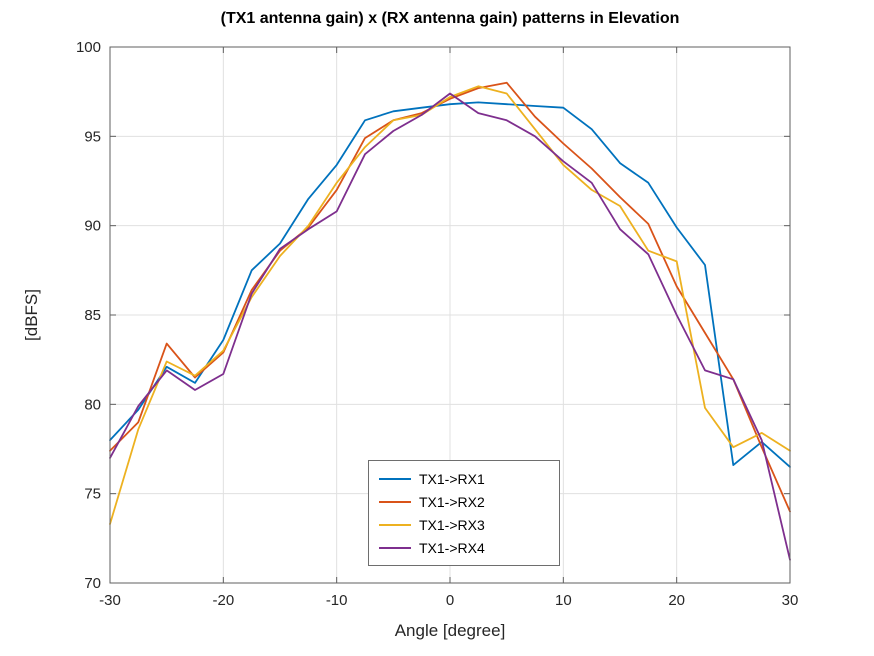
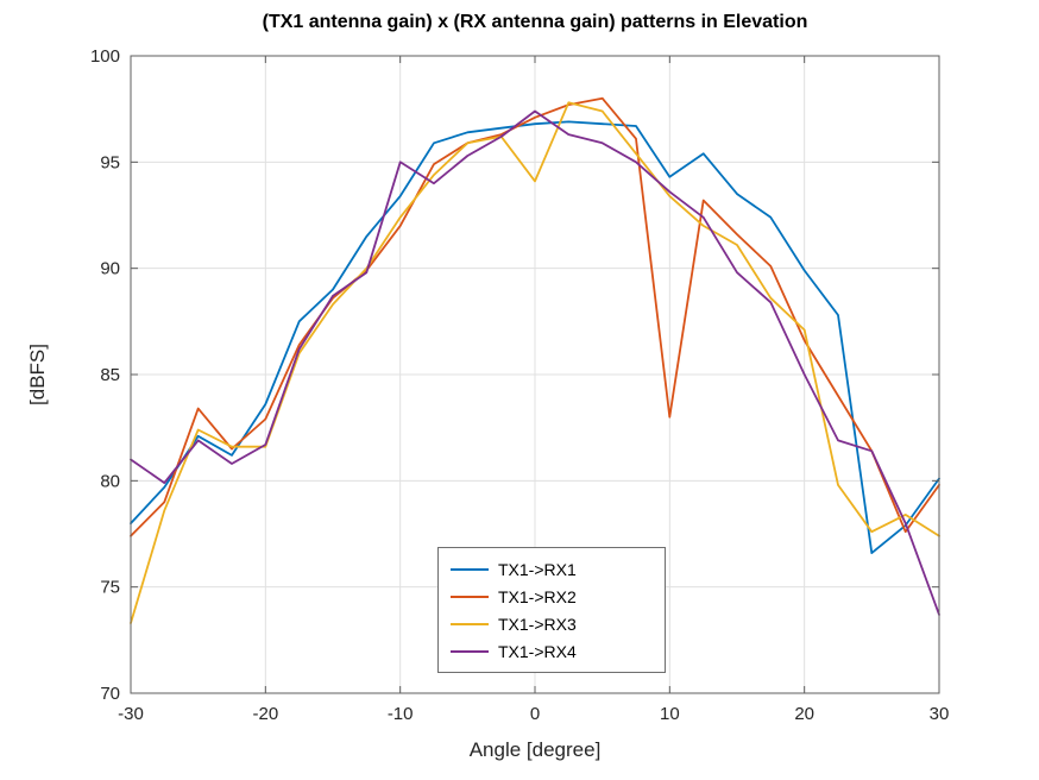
TX1->RX4/-30: 77.0 -> 81.0
TX1->RX3/-20: 83.0 -> 81.6
TX1->RX4/-10: 90.8 -> 95.0
TX1->RX3/0: 97.2 -> 94.1
TX1->RX1/10: 96.6 -> 94.3
TX1->RX2/10: 94.6 -> 83.0
TX1->RX3/20: 88.0 -> 87.1
TX1->RX1/30: 76.5 -> 80.1
TX1->RX2/30: 74.0 -> 79.8
TX1->RX4/30: 71.3 -> 73.7
